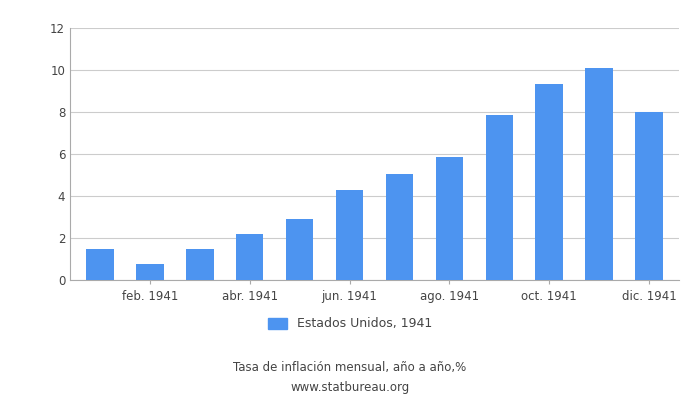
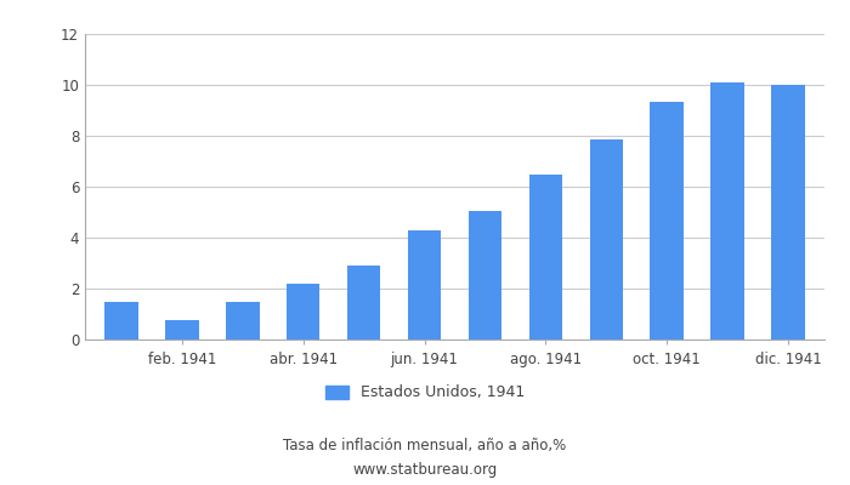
ago. 1941: 5.85 -> 6.50
dic. 1941: 8.00 -> 10.00
